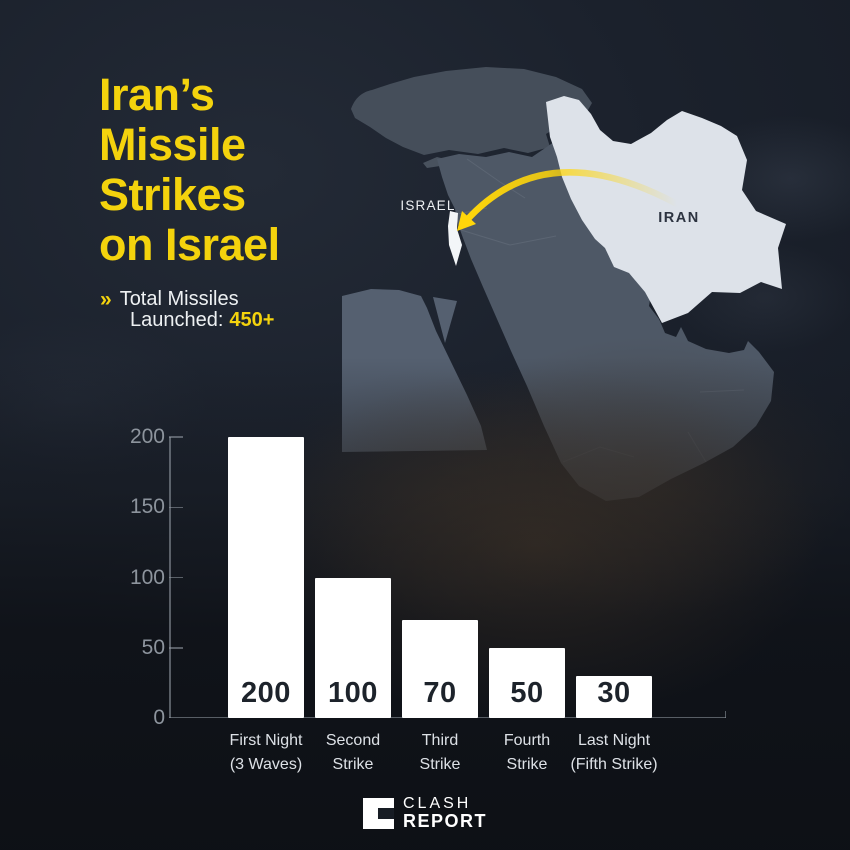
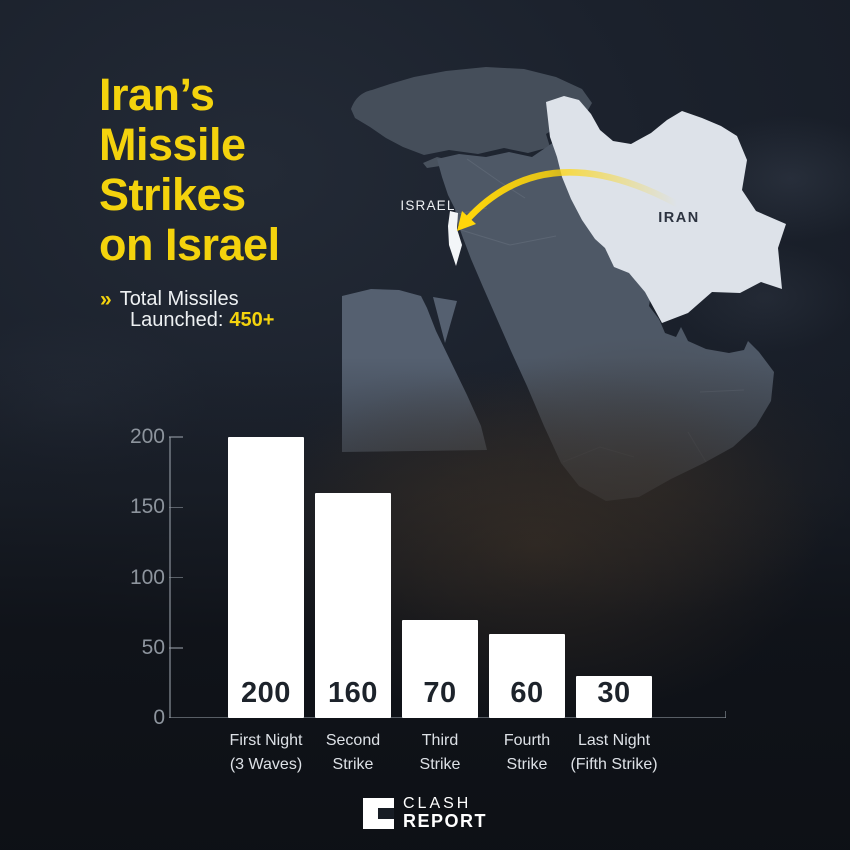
Second Strike: 100 -> 160
Fourth Strike: 50 -> 60
